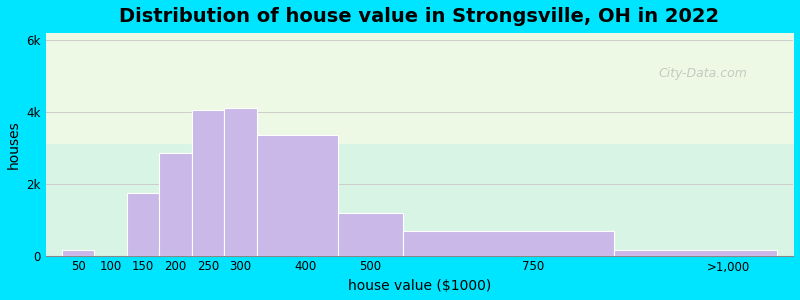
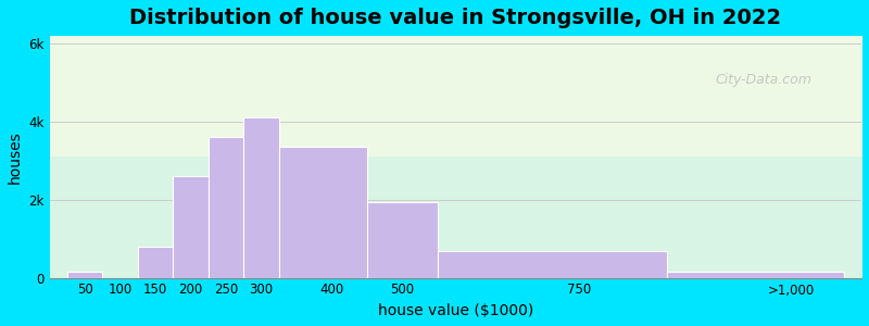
150: 1.75k -> 0.80k
200: 2.85k -> 2.60k
250: 4.05k -> 3.60k
500: 1.20k -> 1.95k
